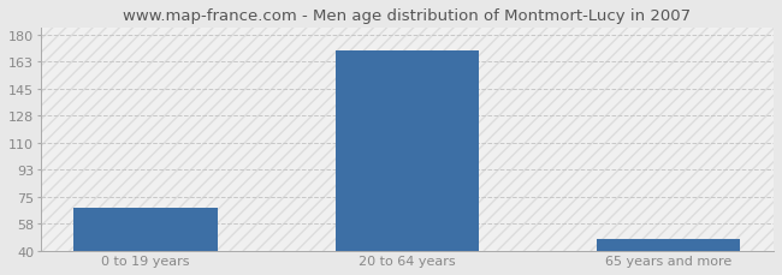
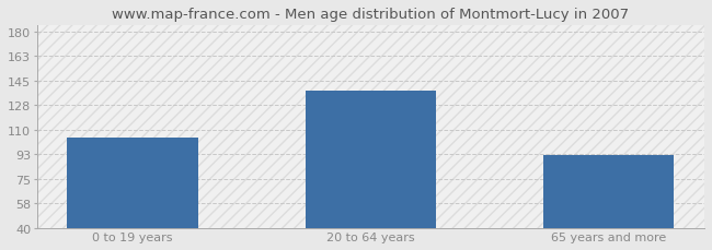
0 to 19 years: 68 -> 105
20 to 64 years: 170 -> 138
65 years and more: 48 -> 92
